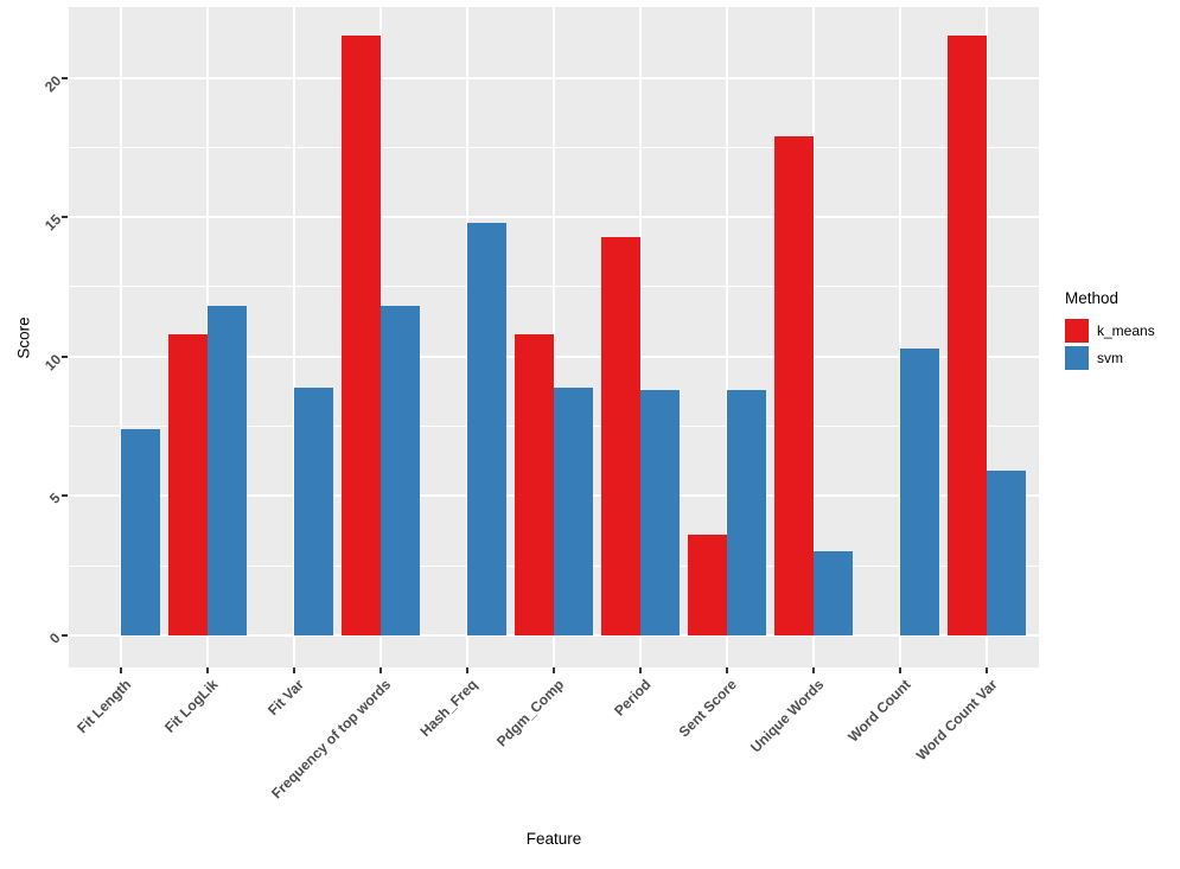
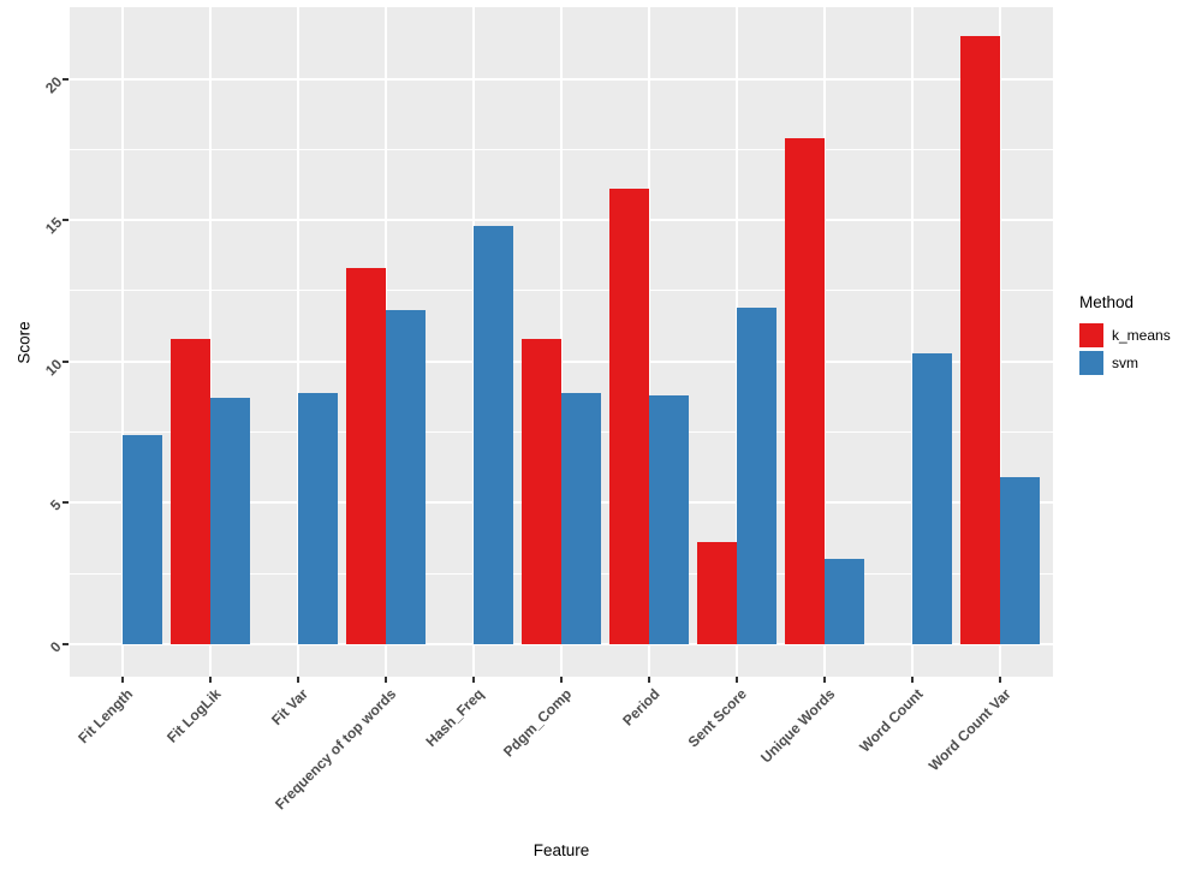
svm/Fit LogLik: 11.8 -> 8.7
k_means/Frequency of top words: 21.5 -> 13.3
k_means/Period: 14.3 -> 16.1
svm/Sent Score: 8.8 -> 11.9
